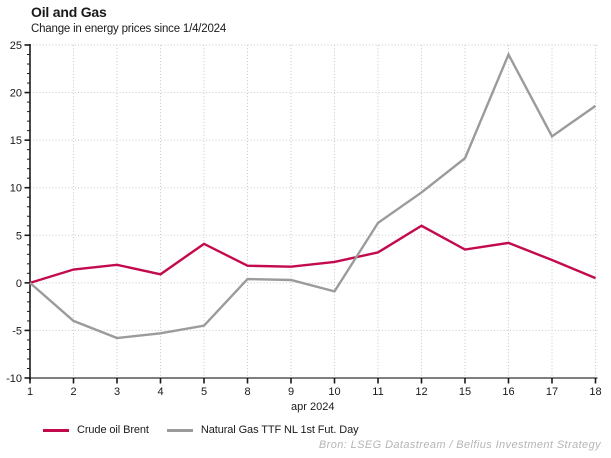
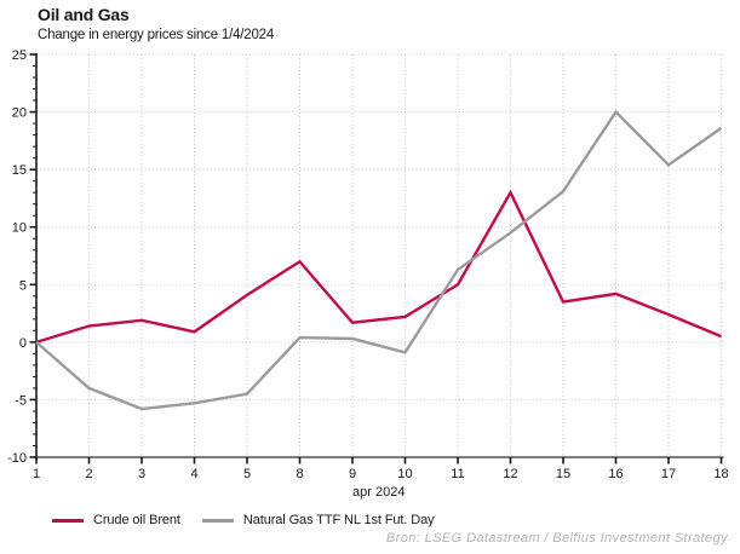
Crude oil Brent/8: 2 -> 7
Crude oil Brent/11: 3 -> 5
Crude oil Brent/12: 6 -> 13
Natural Gas TTF NL 1st Fut. Day/16: 24 -> 20
